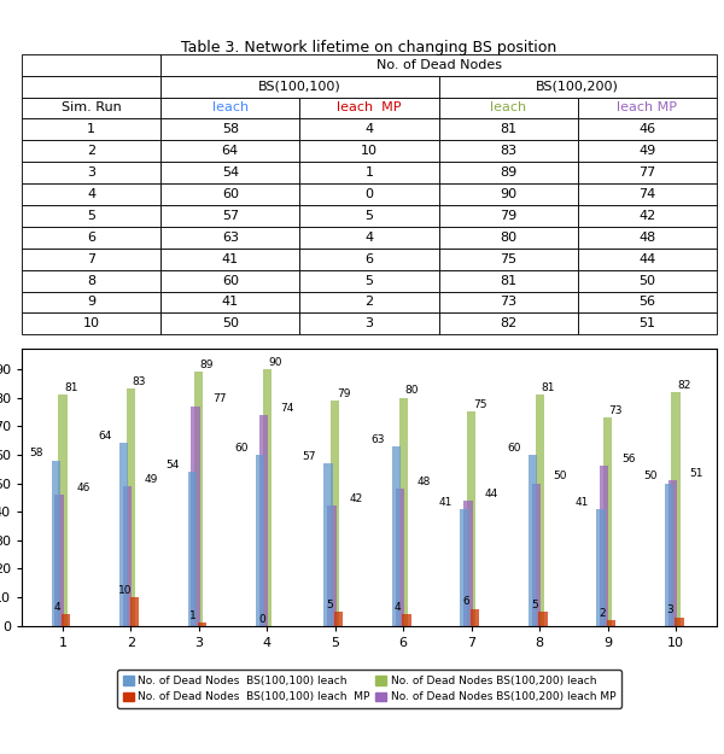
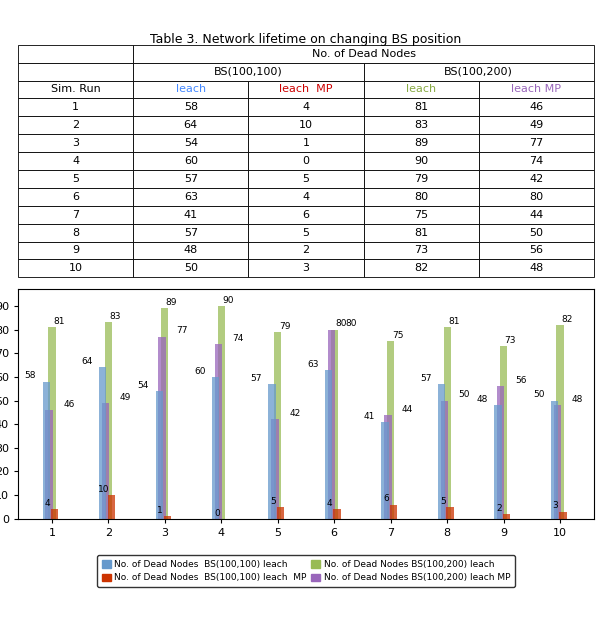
No. of Dead Nodes BS(100,200) leach MP/6: 48 -> 80
No. of Dead Nodes BS(100,100) leach/8: 60 -> 57
No. of Dead Nodes BS(100,100) leach/9: 41 -> 48
No. of Dead Nodes BS(100,200) leach MP/10: 51 -> 48
